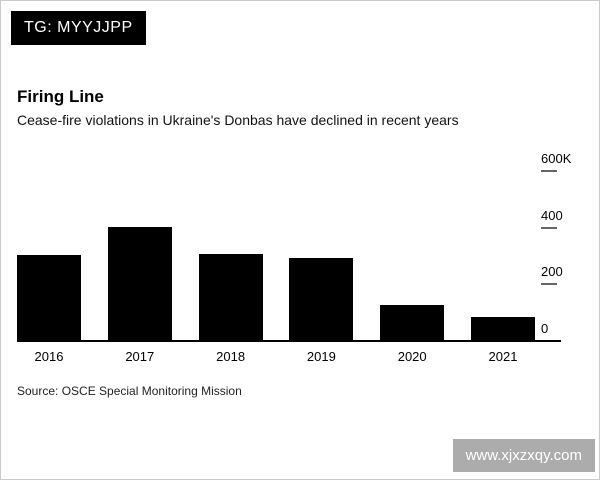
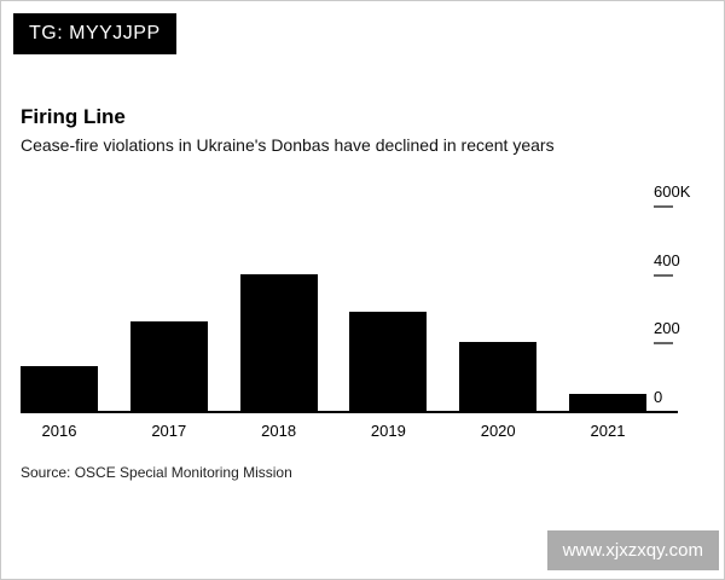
2016: 300K -> 130K
2017: 400K -> 260K
2018: 300K -> 400K
2020: 120K -> 200K
2021: 80K -> 50K
